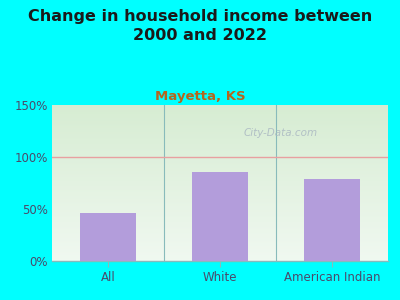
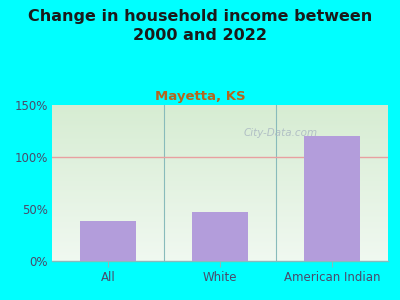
All: 46% -> 38%
White: 86% -> 47%
American Indian: 79% -> 120%
